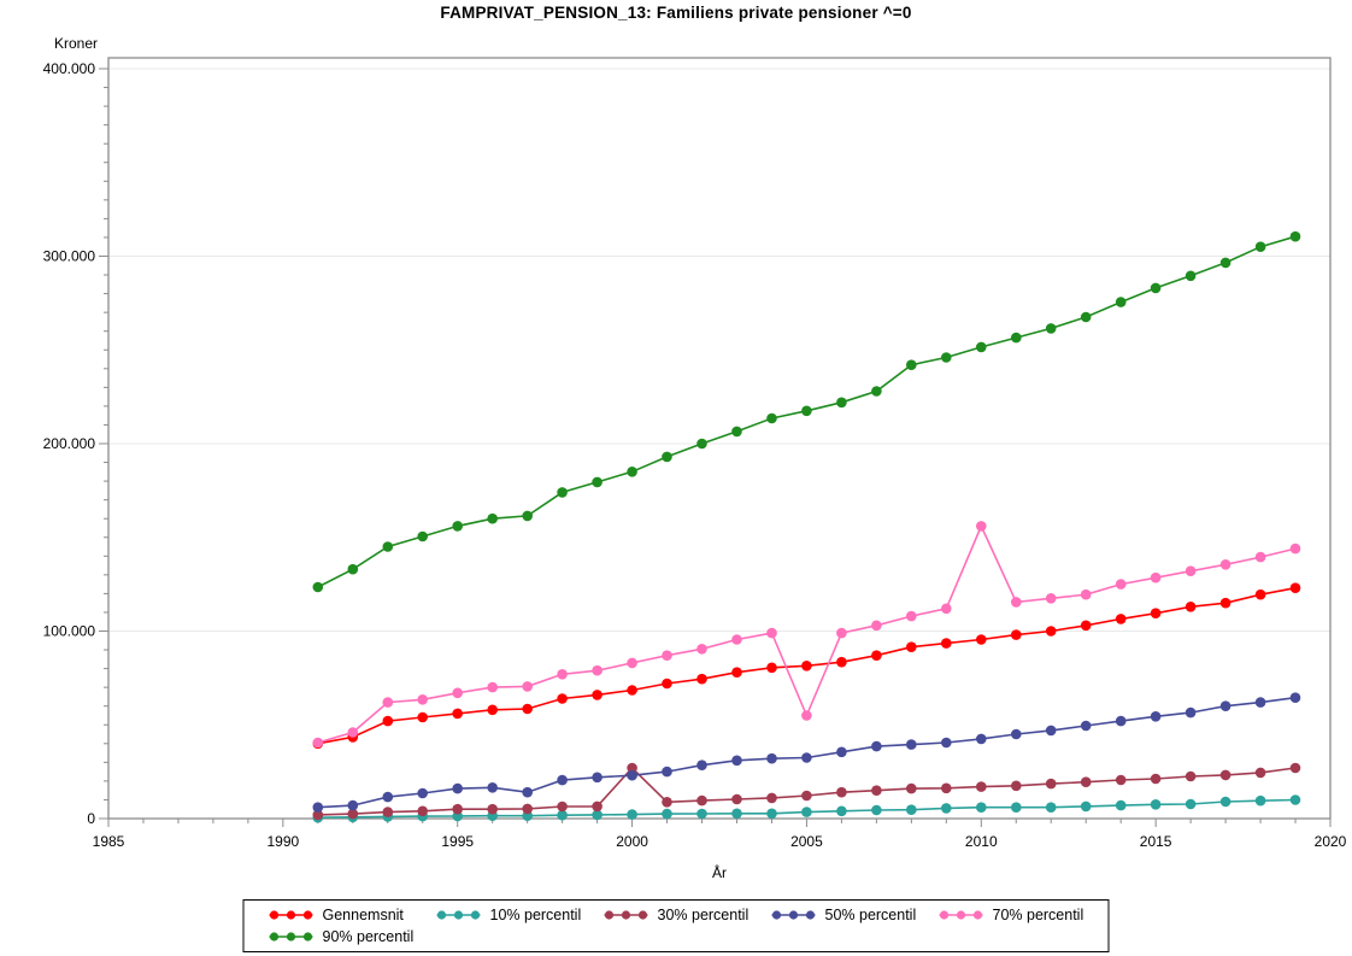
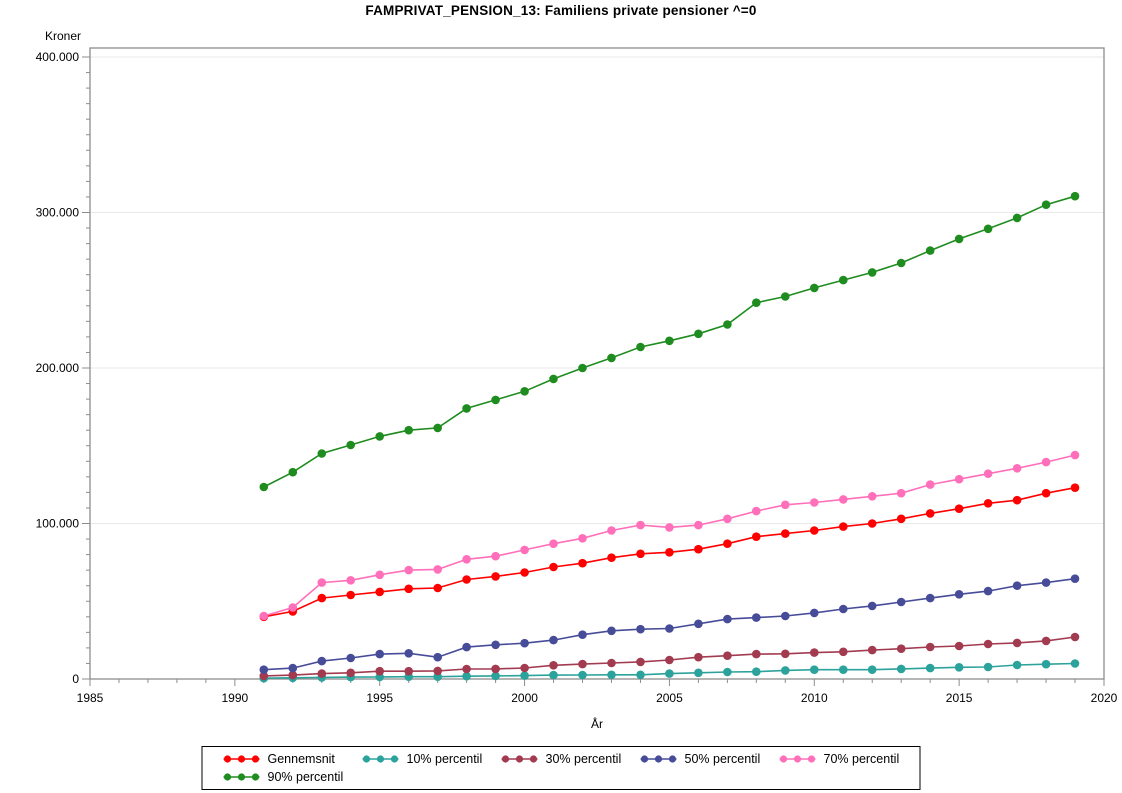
30% percentil/2000: 27000 -> 7000
70% percentil/2005: 55000 -> 98000
70% percentil/2010: 156000 -> 114000
